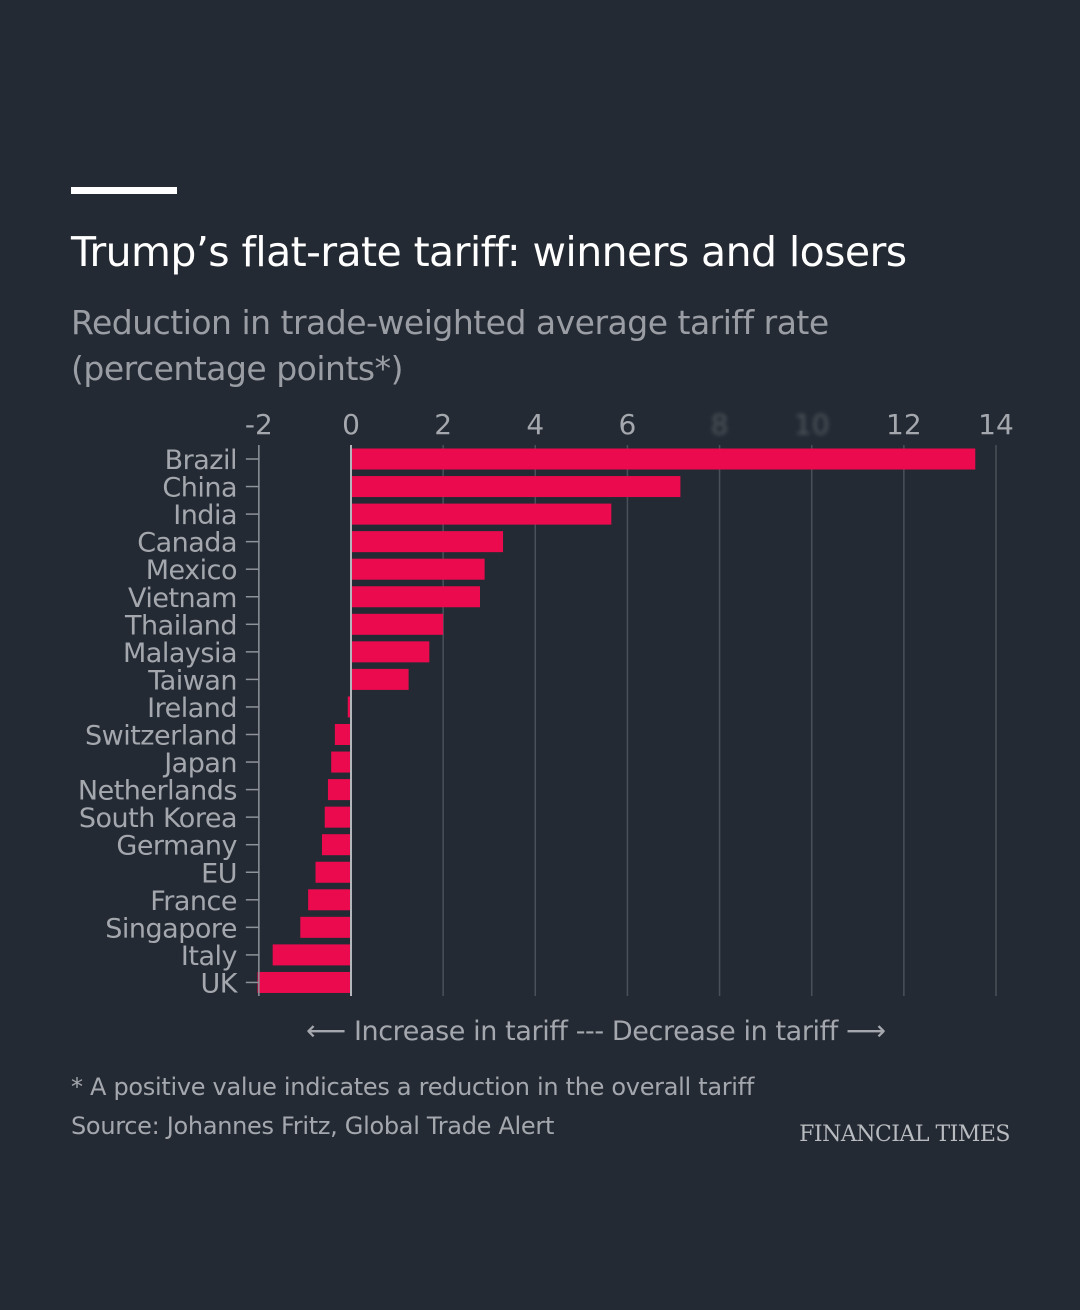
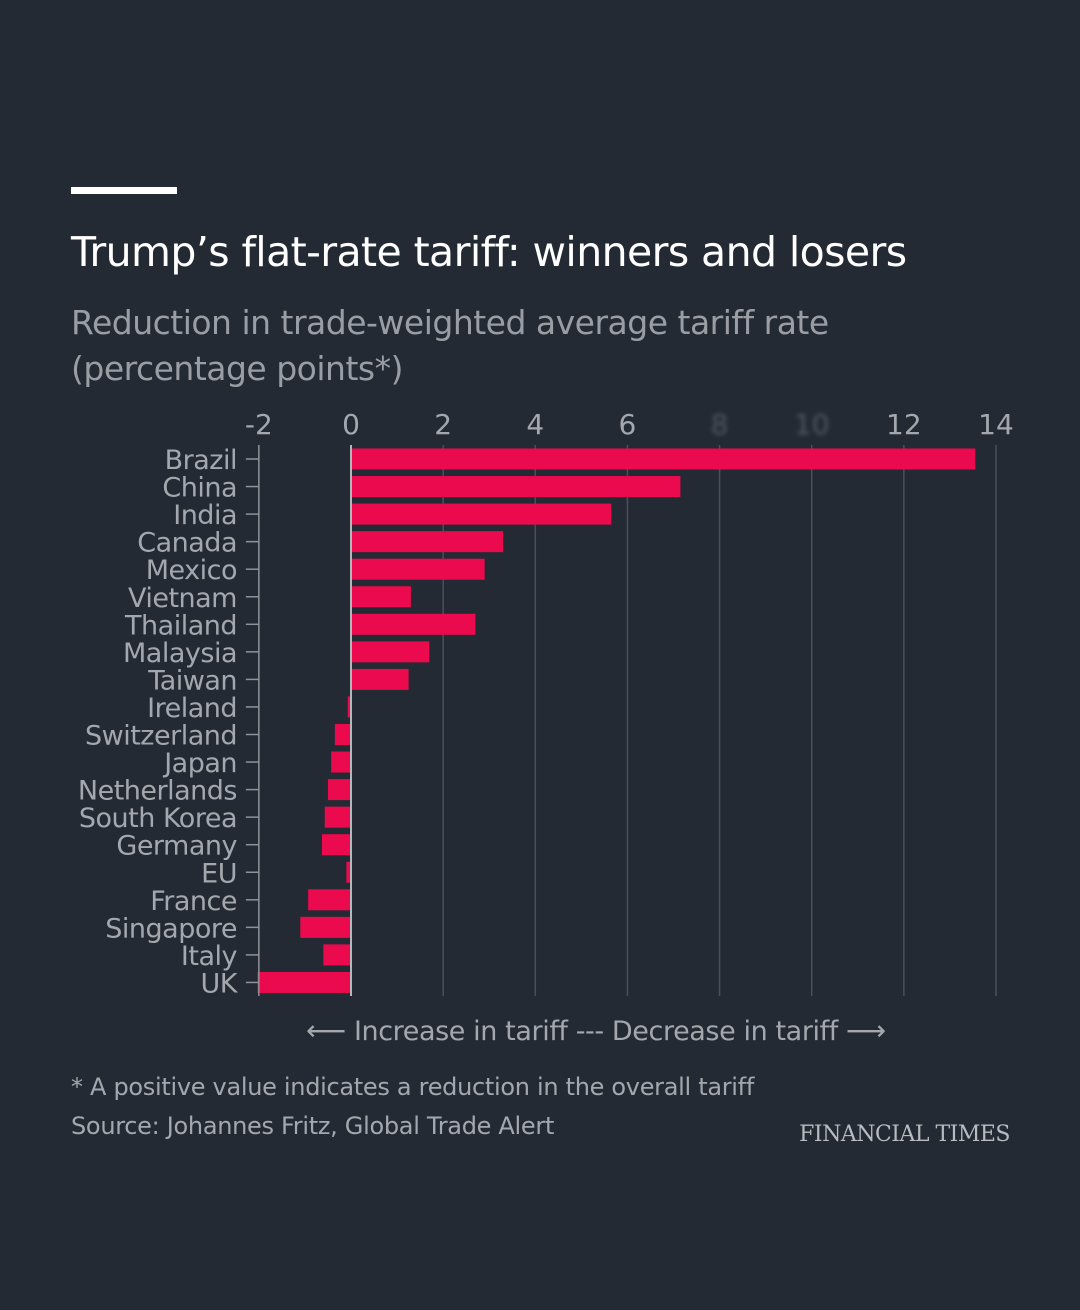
Vietnam: 2.8 -> 1.3
Thailand: 2.0 -> 2.7
EU: -0.8 -> -0.1
Italy: -1.7 -> -0.6
